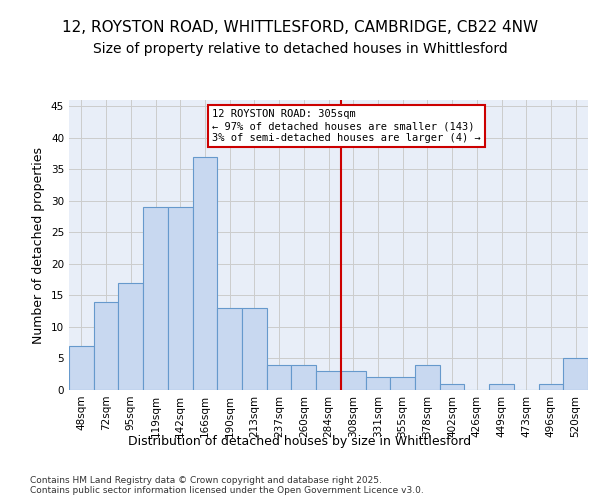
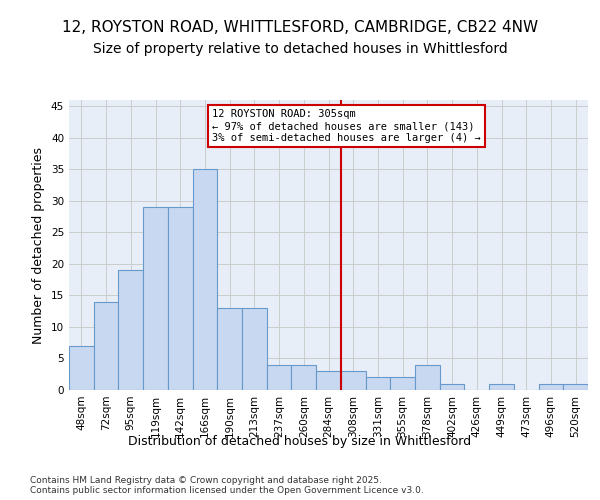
95sqm: 17 -> 19
166sqm: 37 -> 35
520sqm: 5 -> 1
